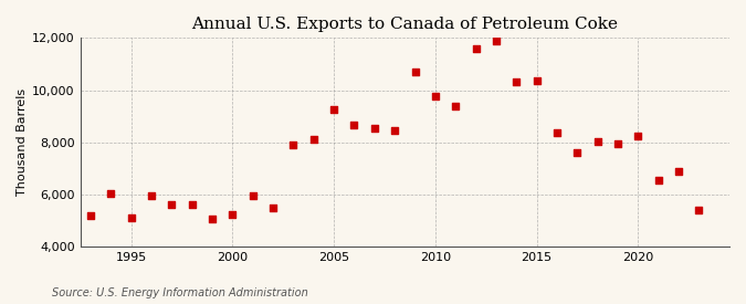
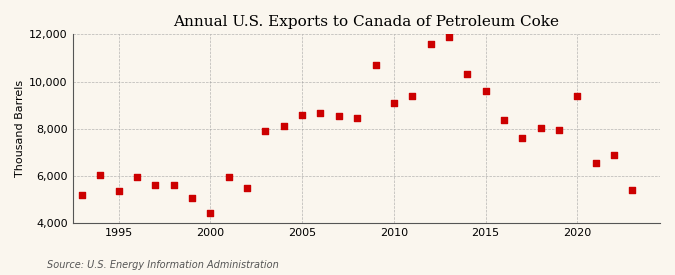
1995: 5,100 -> 5,350
2000: 5,250 -> 4,450
2005: 9,250 -> 8,600
2010: 9,750 -> 9,100
2015: 10,350 -> 9,600
2020: 8,250 -> 9,400
